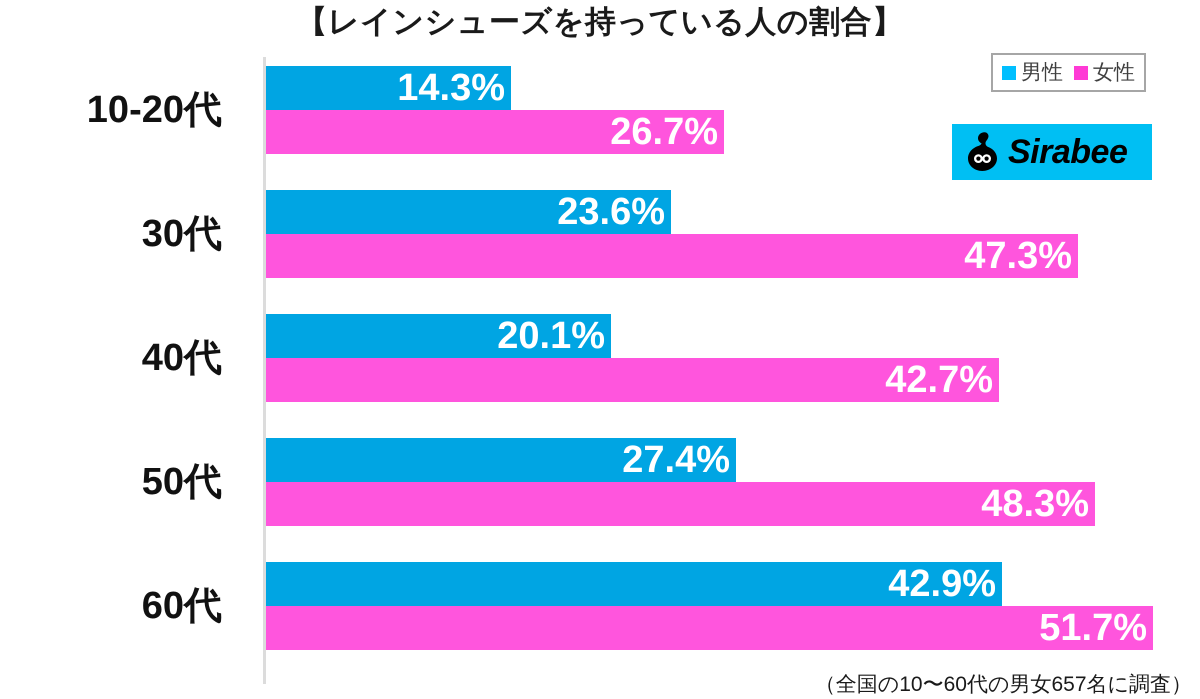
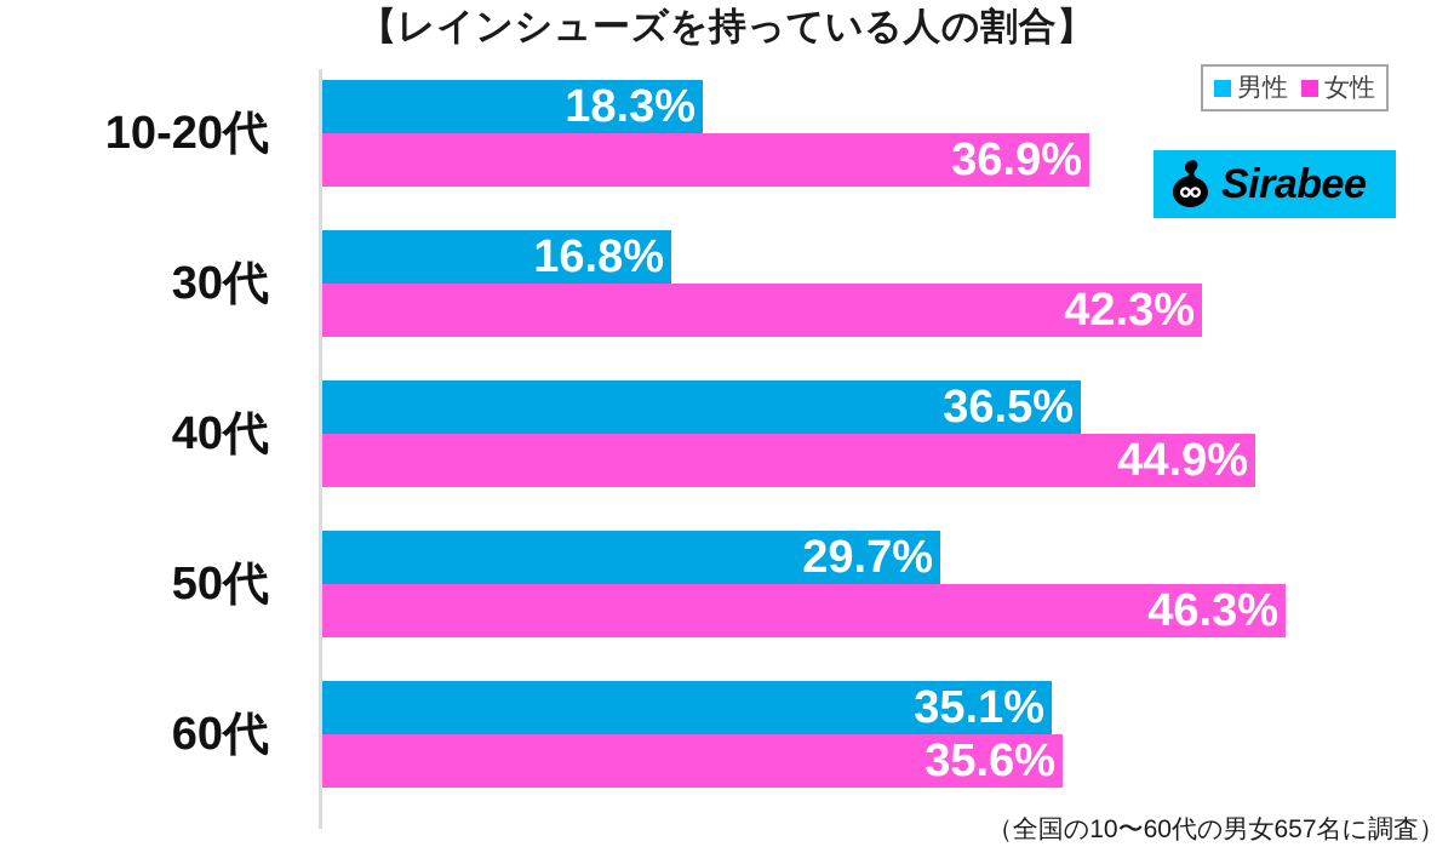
男性/10-20代: 14.3% -> 18.3%
女性/10-20代: 26.7% -> 36.9%
男性/30代: 23.6% -> 16.8%
女性/30代: 47.3% -> 42.3%
男性/40代: 20.1% -> 36.5%
女性/40代: 42.7% -> 44.9%
男性/50代: 27.4% -> 29.7%
女性/50代: 48.3% -> 46.3%
男性/60代: 42.9% -> 35.1%
女性/60代: 51.7% -> 35.6%
